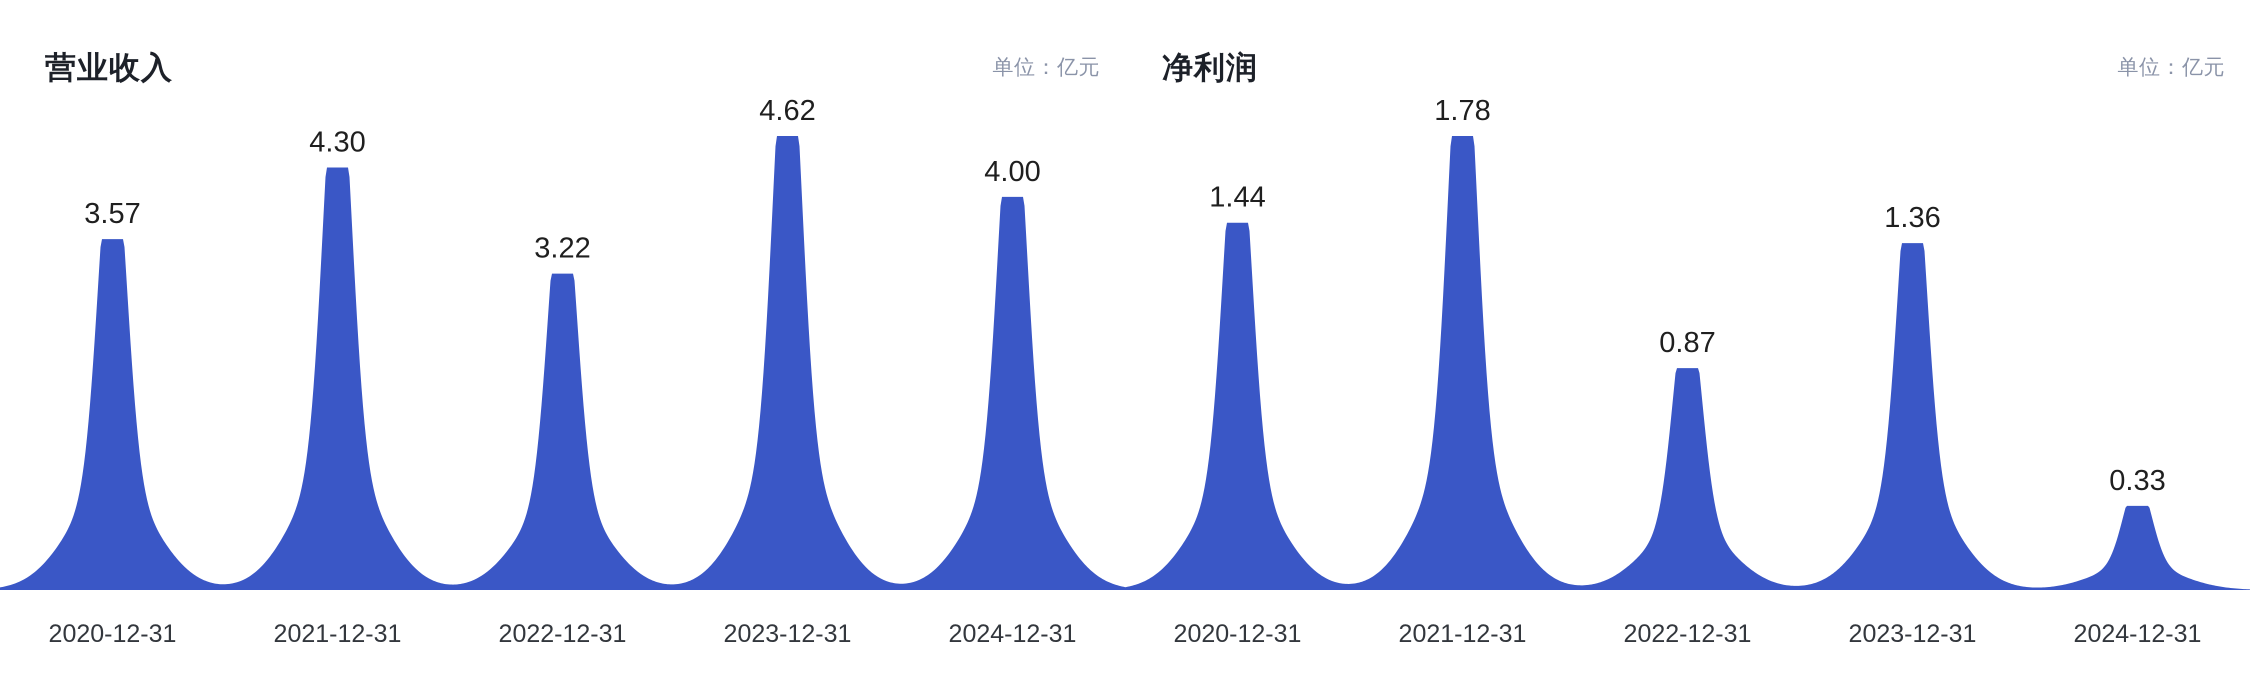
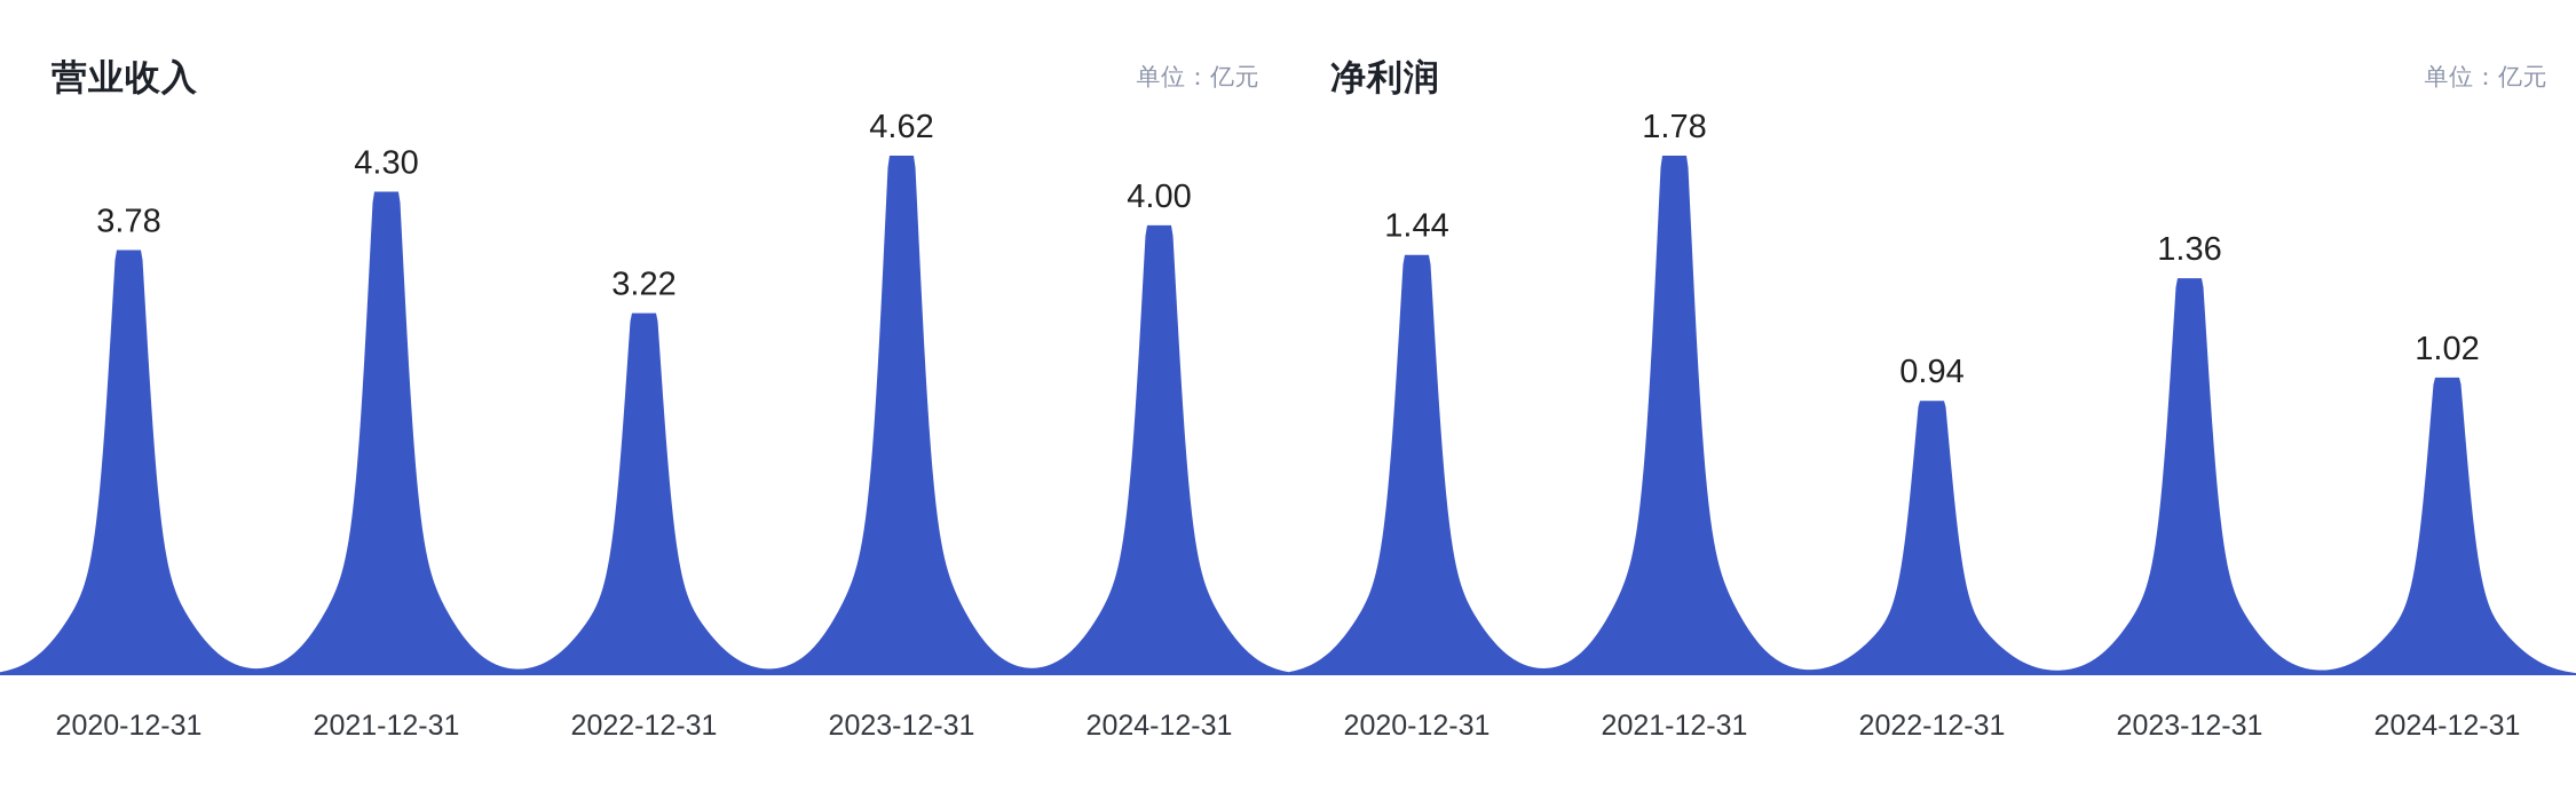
营业收入/2020-12-31: 3.57 -> 3.78
净利润/2022-12-31: 0.87 -> 0.94
净利润/2024-12-31: 0.33 -> 1.02
